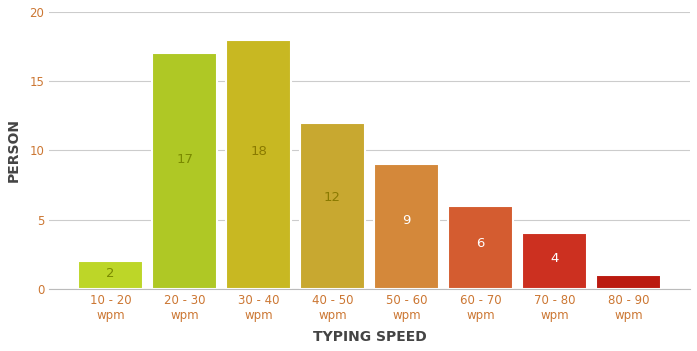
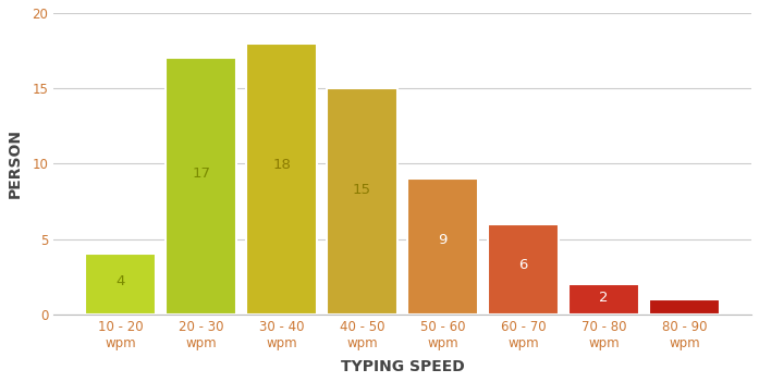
10 - 20 wpm: 2 -> 4
40 - 50 wpm: 12 -> 15
70 - 80 wpm: 4 -> 2
